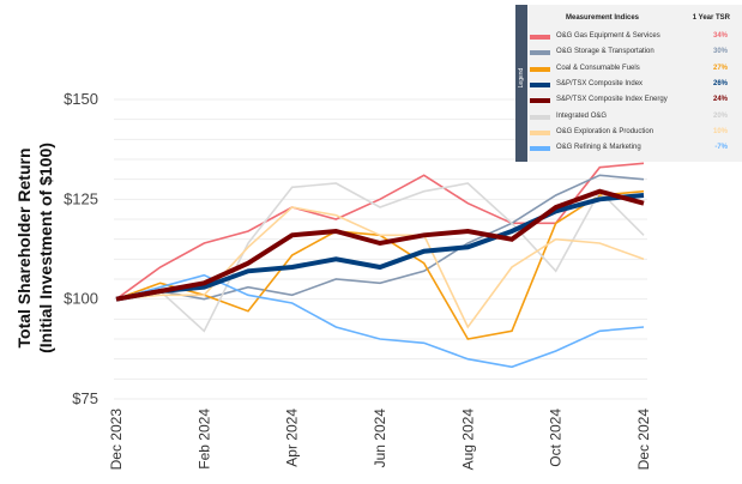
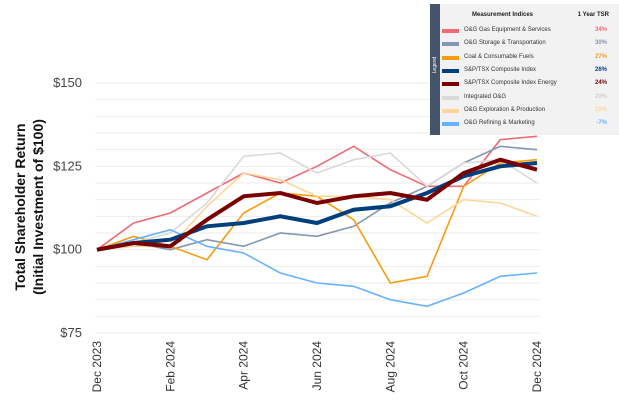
O&G Gas Equipment & Services/Feb 2024: $114 -> $111
S&P/TSX Composite Index Energy/Feb 2024: $104 -> $101
Integrated O&G/Feb 2024: $92 -> $105
O&G Exploration & Production/Aug 2024: $93 -> $115
Integrated O&G/Oct 2024: $107 -> $126
Integrated O&G/Dec 2024: $116 -> $120
